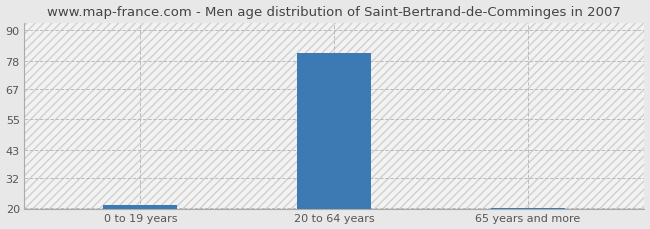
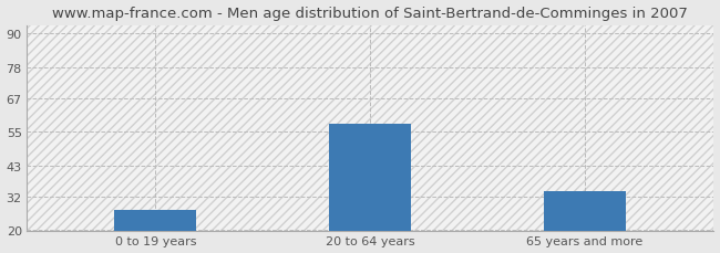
0 to 19 years: 21 -> 27
20 to 64 years: 81 -> 58
65 years and more: 20 -> 34
